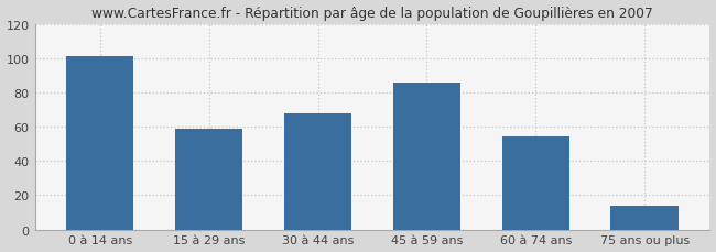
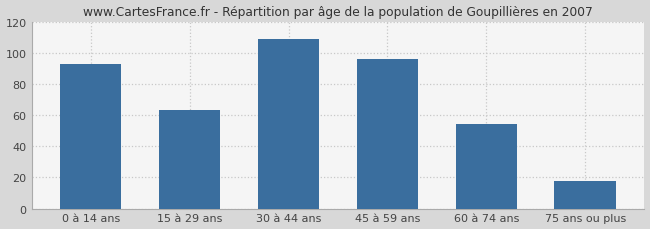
0 à 14 ans: 101 -> 93
15 à 29 ans: 59 -> 63
30 à 44 ans: 68 -> 109
45 à 59 ans: 86 -> 96
75 ans ou plus: 14 -> 18
